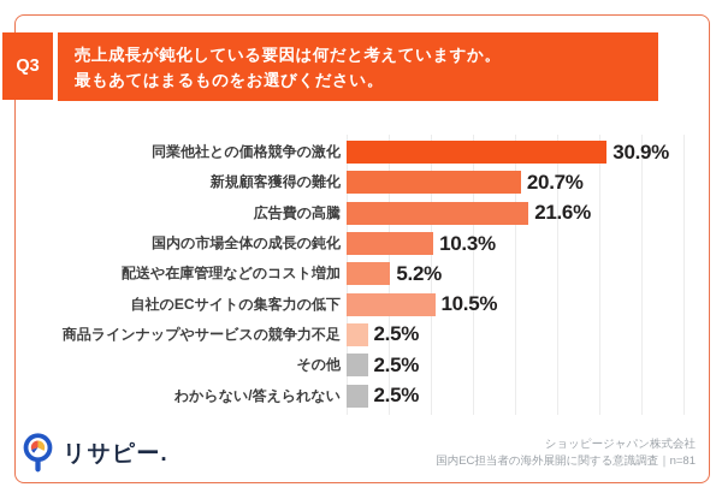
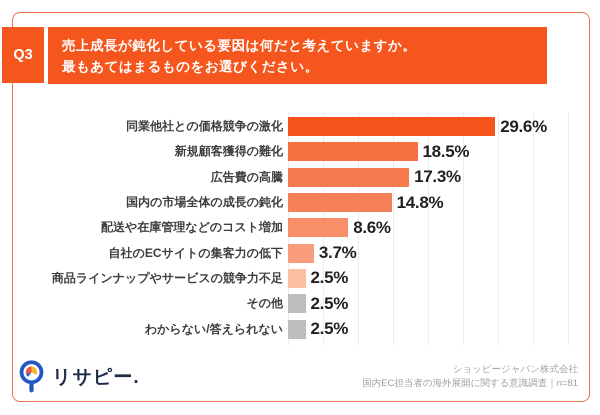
同業他社との価格競争の激化: 30.9% -> 29.6%
新規顧客獲得の難化: 20.7% -> 18.5%
広告費の高騰: 21.6% -> 17.3%
国内の市場全体の成長の鈍化: 10.3% -> 14.8%
配送や在庫管理などのコスト増加: 5.2% -> 8.6%
自社のECサイトの集客力の低下: 10.5% -> 3.7%
